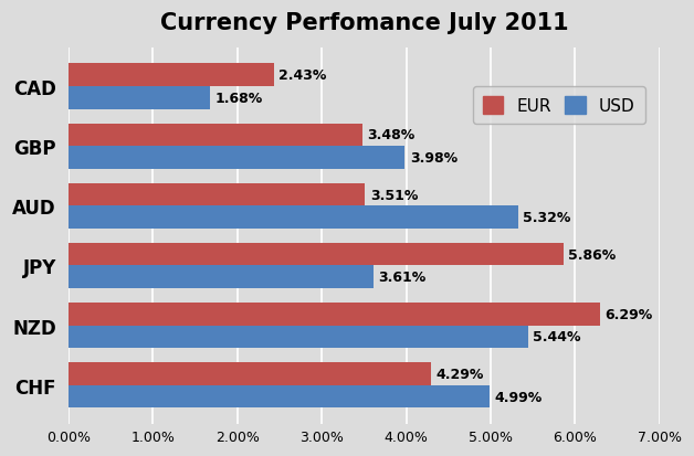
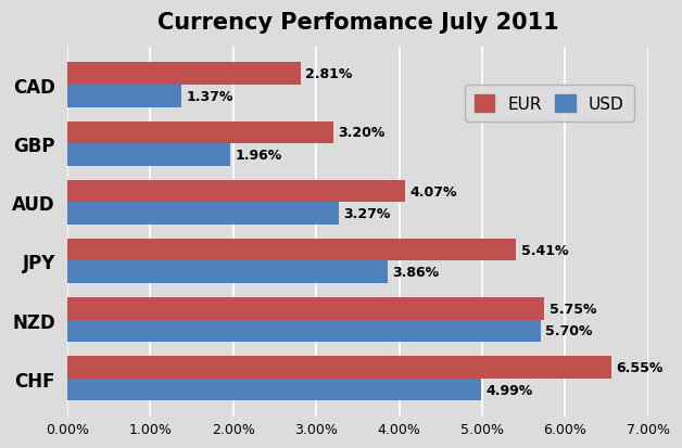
EUR/CAD: 2.43% -> 2.81%
USD/CAD: 1.68% -> 1.37%
EUR/GBP: 3.48% -> 3.20%
USD/GBP: 3.98% -> 1.96%
EUR/AUD: 3.51% -> 4.07%
USD/AUD: 5.32% -> 3.27%
EUR/JPY: 5.86% -> 5.41%
USD/JPY: 3.61% -> 3.86%
EUR/NZD: 6.29% -> 5.75%
USD/NZD: 5.44% -> 5.70%
EUR/CHF: 4.29% -> 6.55%
